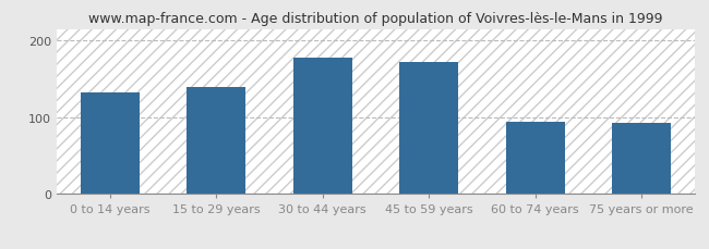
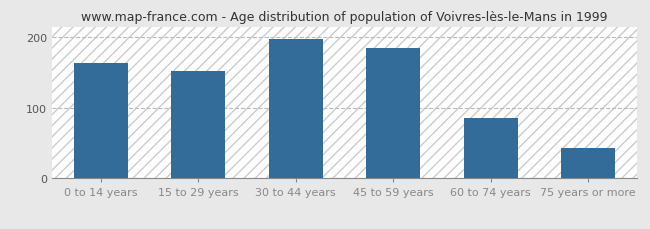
0 to 14 years: 132 -> 163
15 to 29 years: 140 -> 152
30 to 44 years: 178 -> 197
45 to 59 years: 172 -> 185
60 to 74 years: 94 -> 85
75 years or more: 92 -> 43
